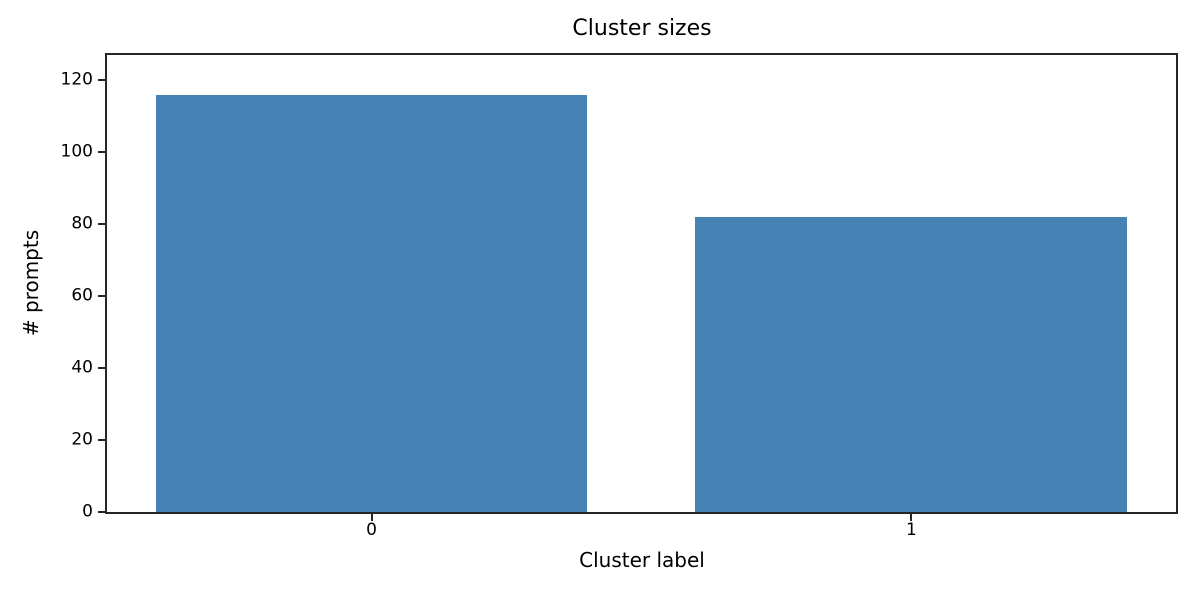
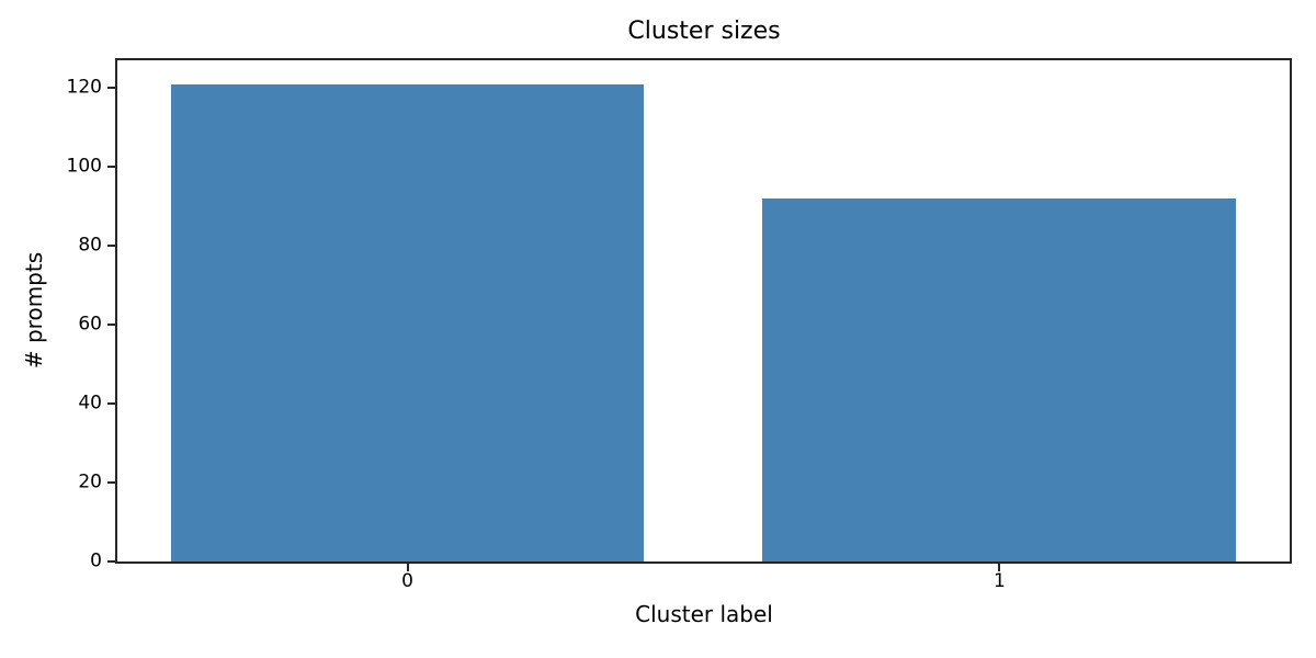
0: 116 -> 121
1: 82 -> 92
